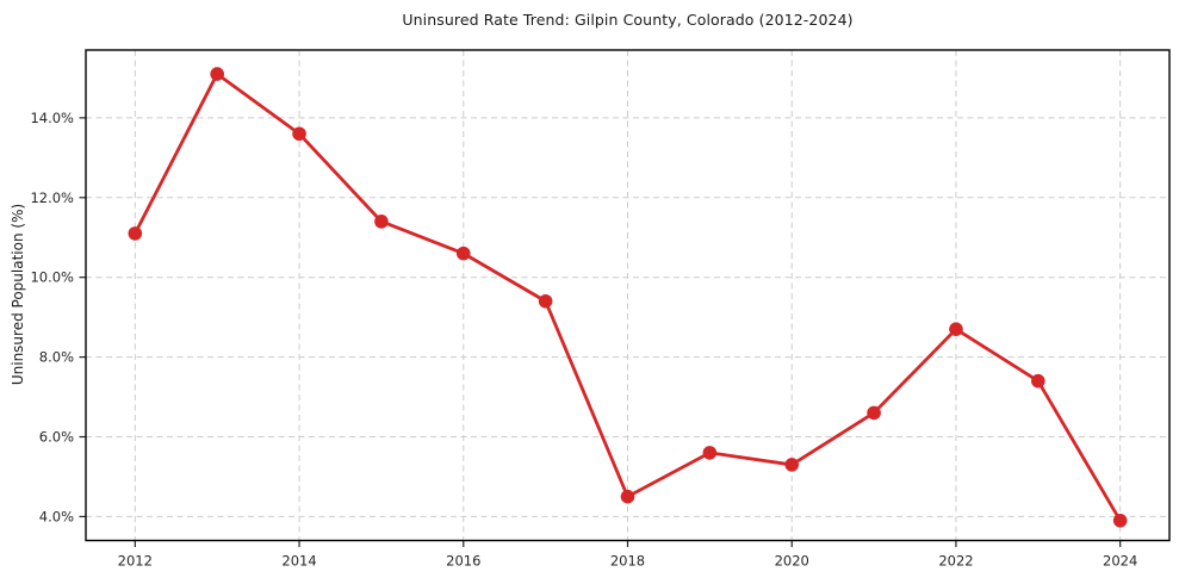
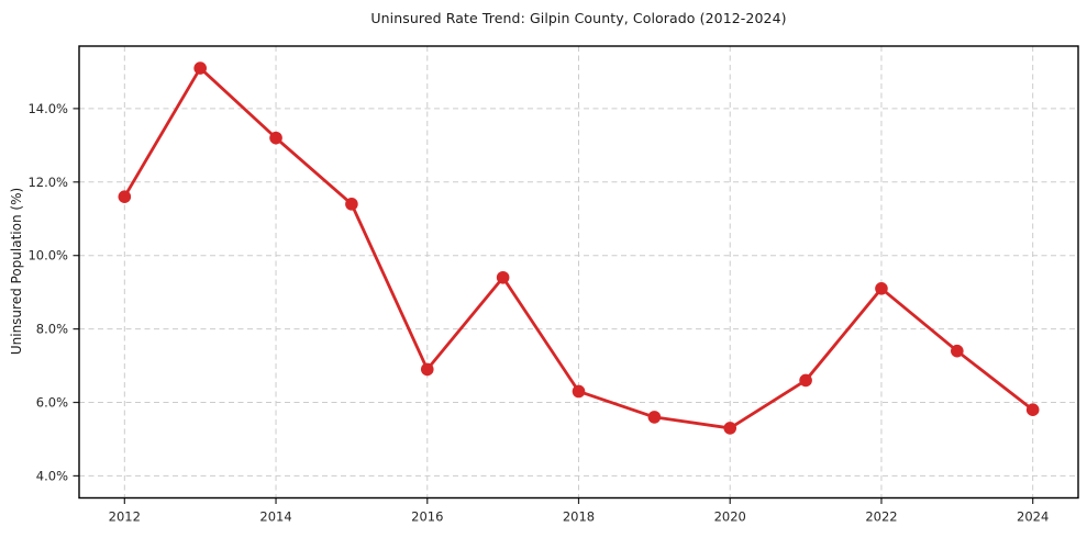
2012: 11.1% -> 11.6%
2014: 13.6% -> 13.2%
2016: 10.6% -> 6.9%
2018: 4.5% -> 6.3%
2022: 8.7% -> 9.1%
2024: 3.9% -> 5.8%
